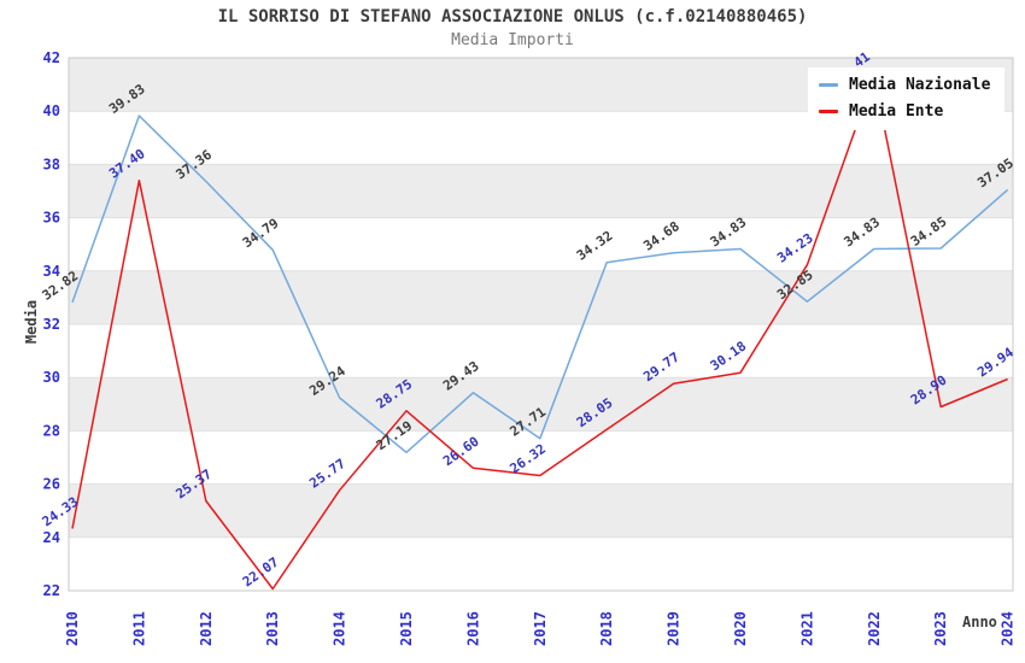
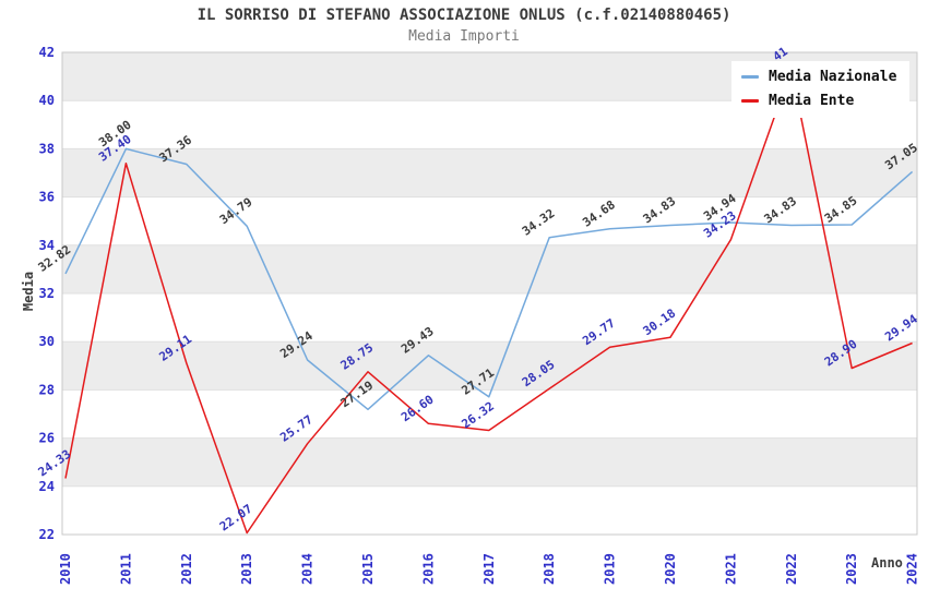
Media Nazionale/2011: 39.83 -> 38.00
Media Ente/2012: 25.37 -> 29.11
Media Nazionale/2021: 32.85 -> 34.94
